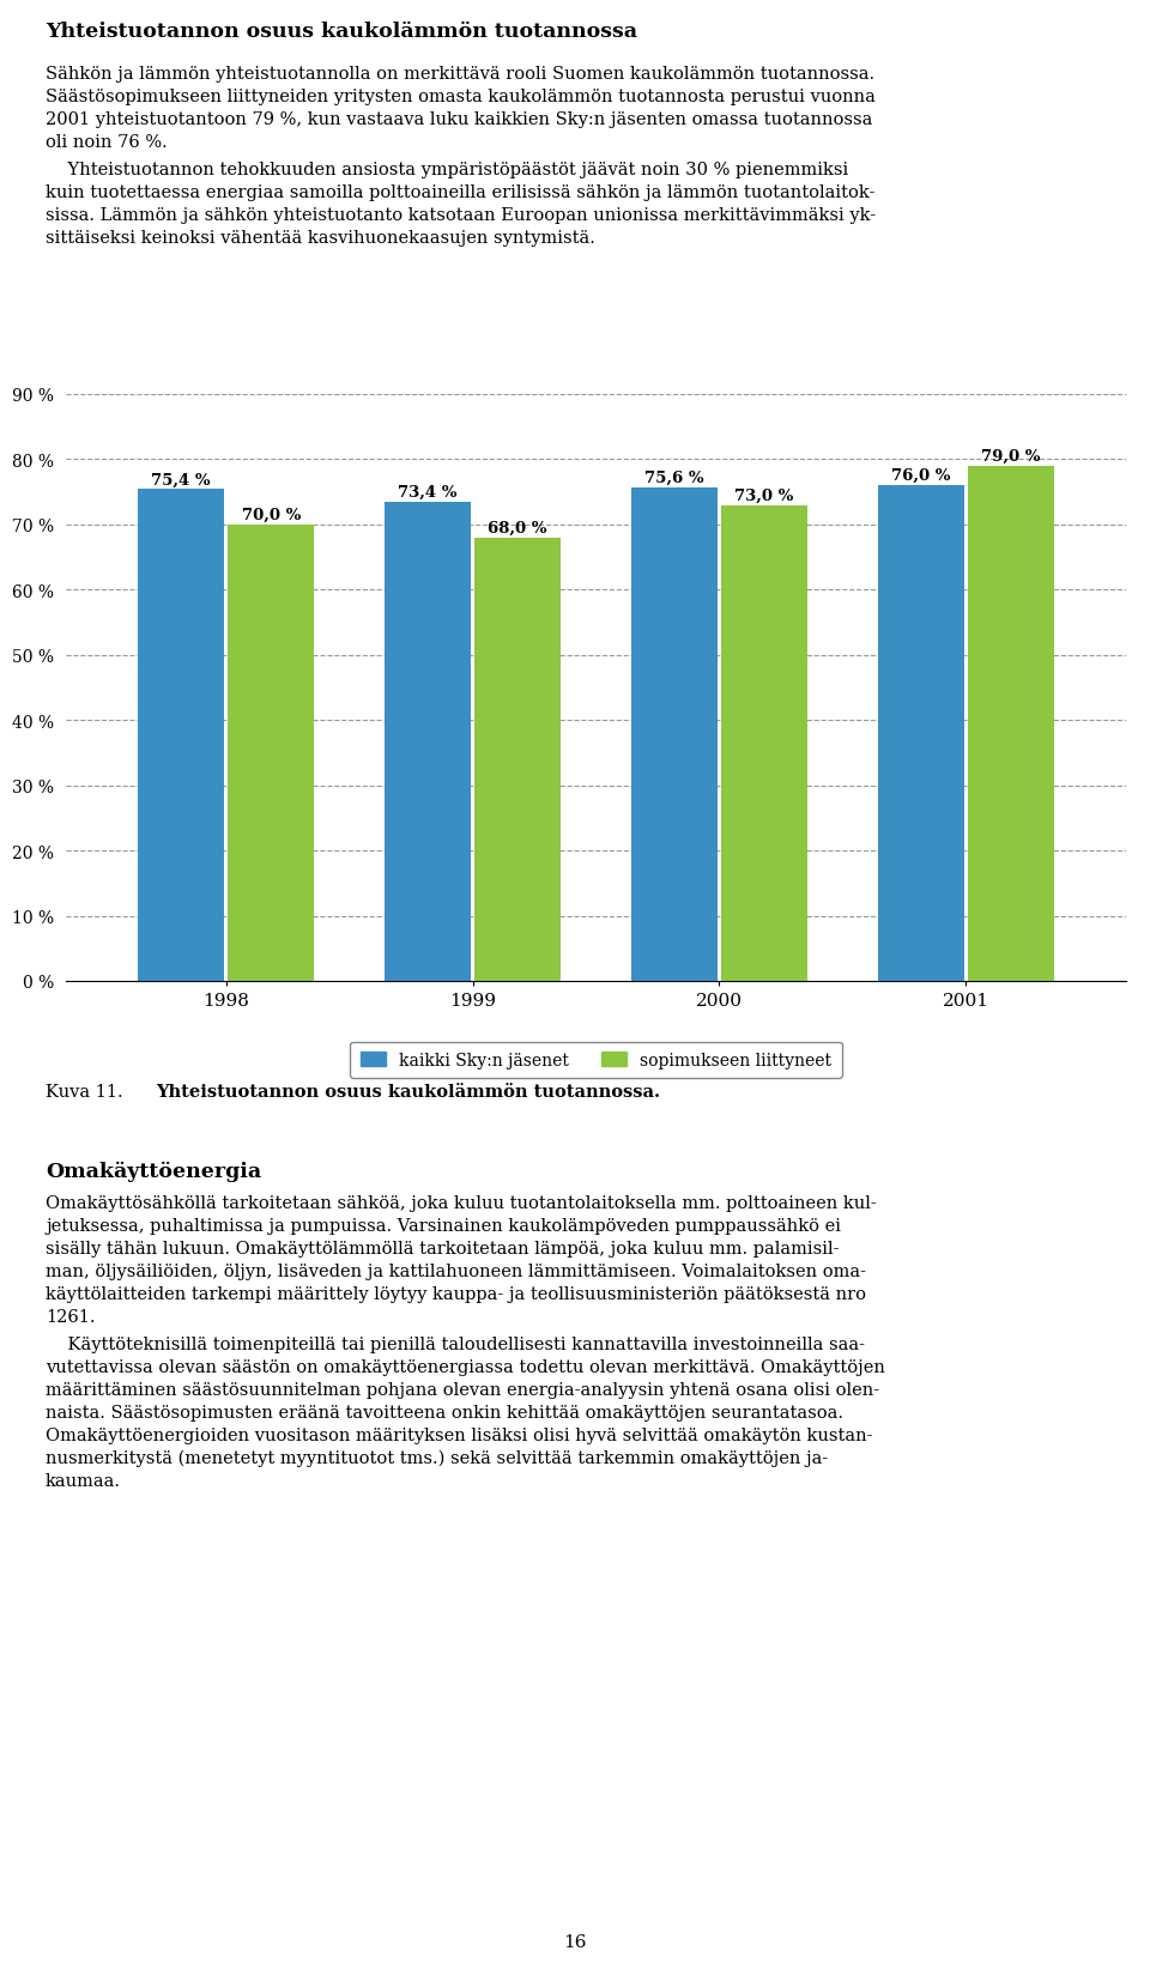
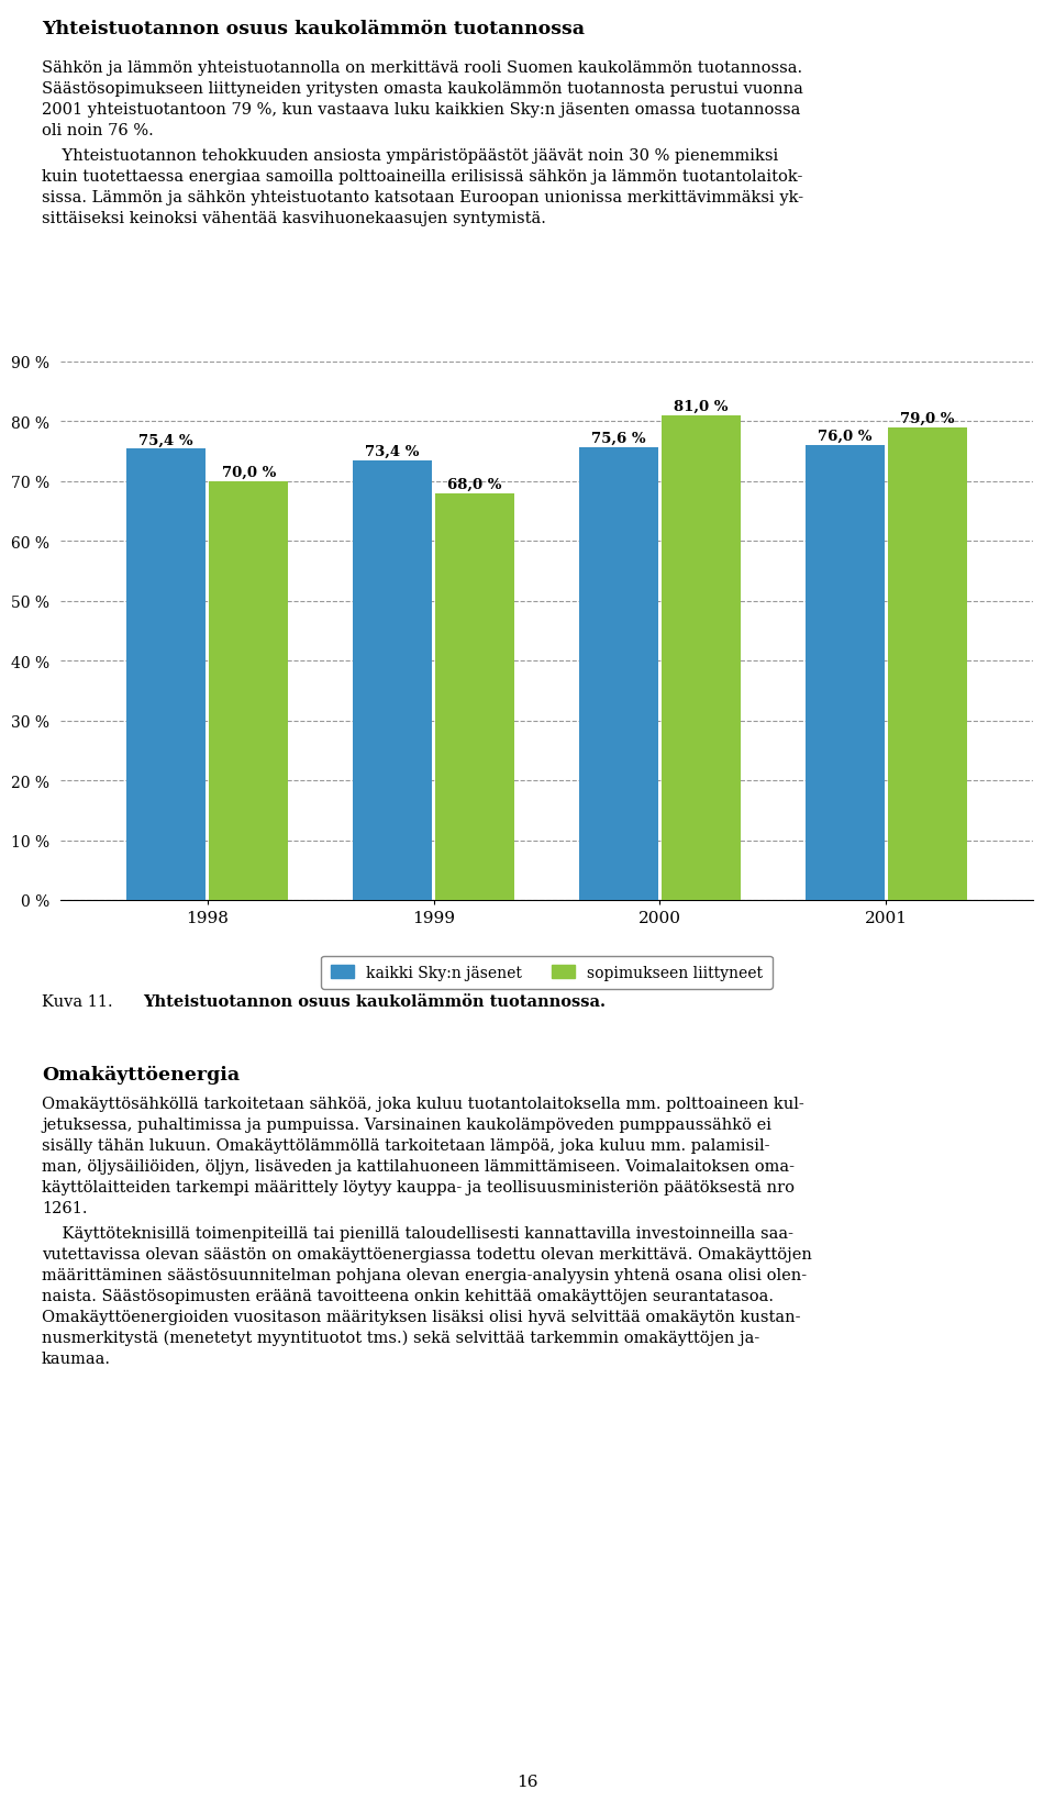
sopimukseen liittyneet/2000: 73,0 -> 81,0
